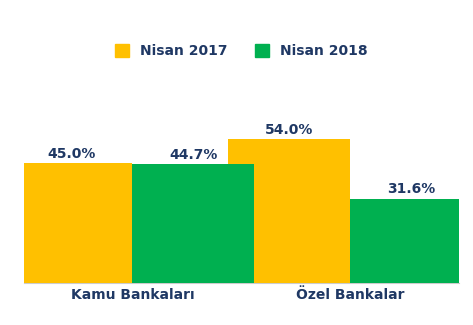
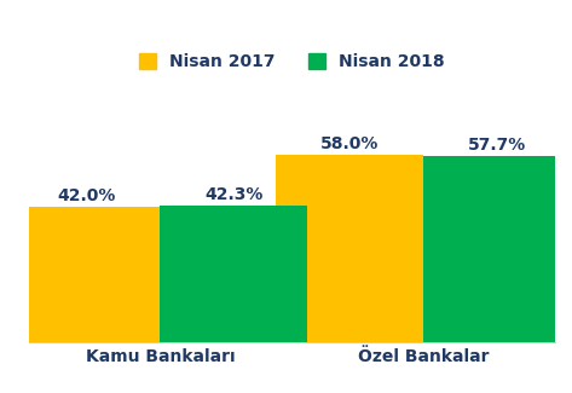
Nisan 2017/Kamu Bankaları: 45.0% -> 42.0%
Nisan 2018/Kamu Bankaları: 44.7% -> 42.3%
Nisan 2017/Özel Bankalar: 54.0% -> 58.0%
Nisan 2018/Özel Bankalar: 31.6% -> 57.7%
